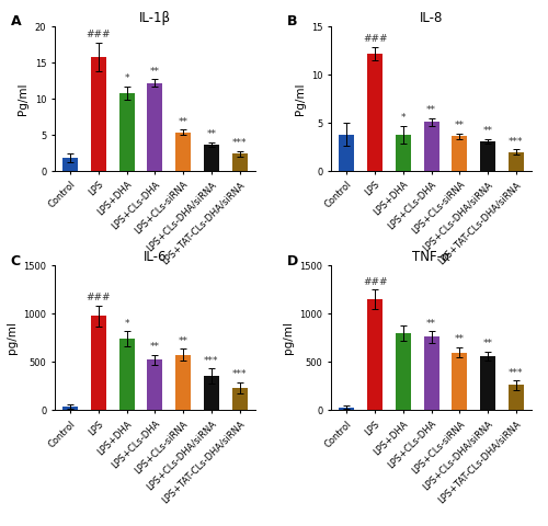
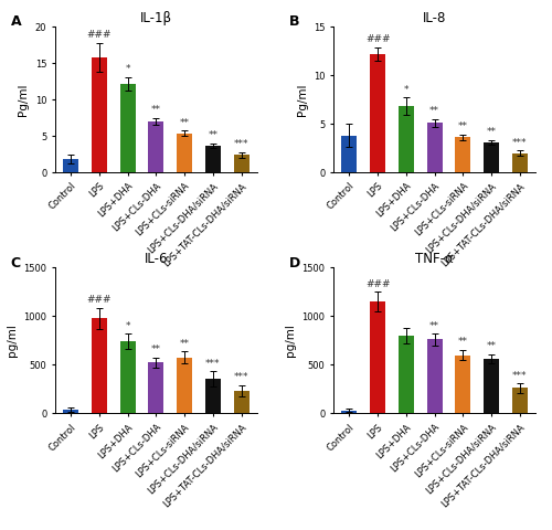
IL-1β/LPS+DHA: 10.8 -> 12.2
IL-1β/LPS+CLs-DHA: 12.2 -> 7.0
IL-8/LPS+DHA: 3.8 -> 6.8
